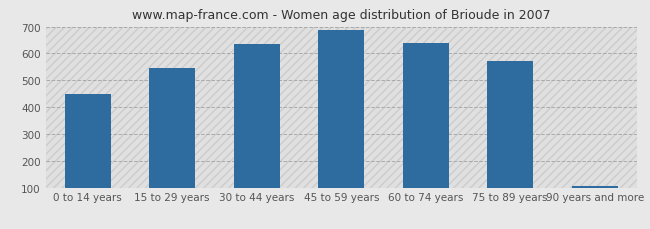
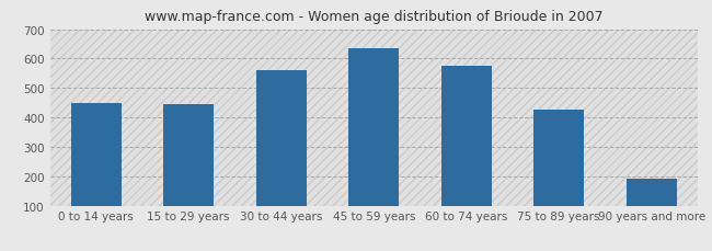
15 to 29 years: 547 -> 445
30 to 44 years: 635 -> 560
45 to 59 years: 687 -> 635
60 to 74 years: 640 -> 575
75 to 89 years: 573 -> 425
90 years and more: 107 -> 190
